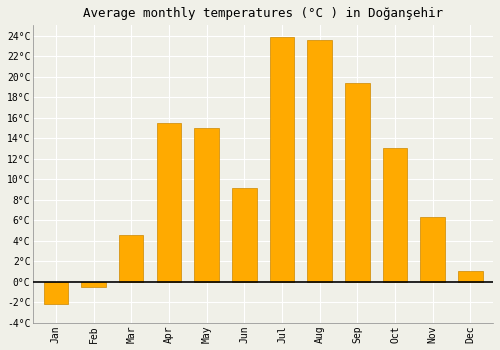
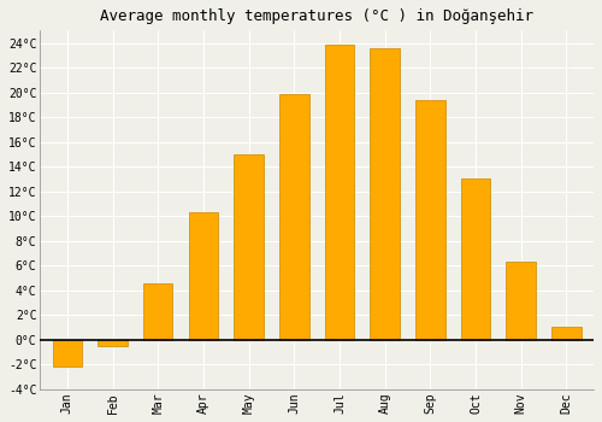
Apr: 15.5°C -> 10.3°C
Jun: 9.1°C -> 19.9°C
